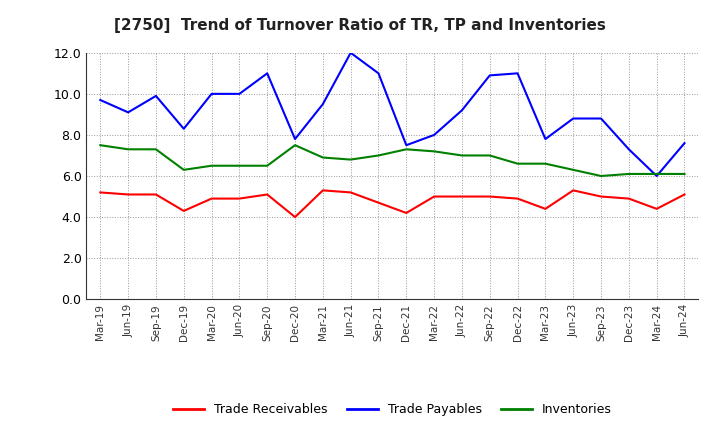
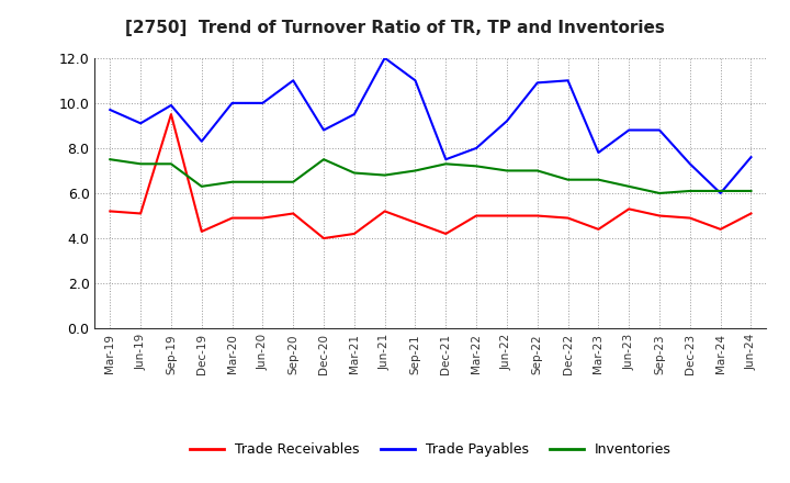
Trade Receivables/Sep-19: 5.1 -> 9.5
Trade Payables/Dec-20: 7.8 -> 8.8
Trade Receivables/Mar-21: 5.3 -> 4.2
